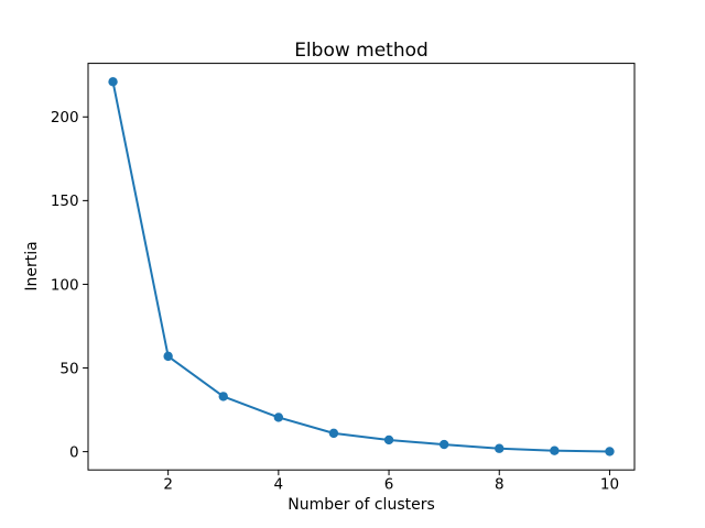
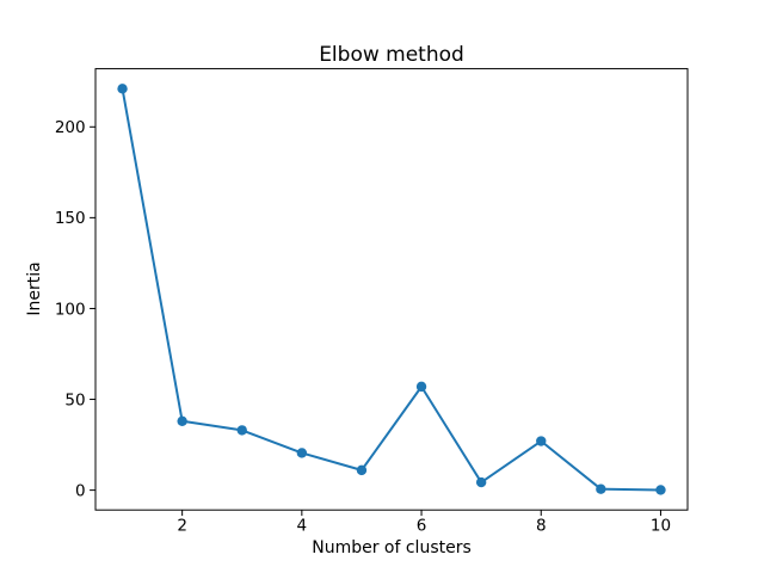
2: 57 -> 38
6: 7 -> 57
8: 2 -> 27
